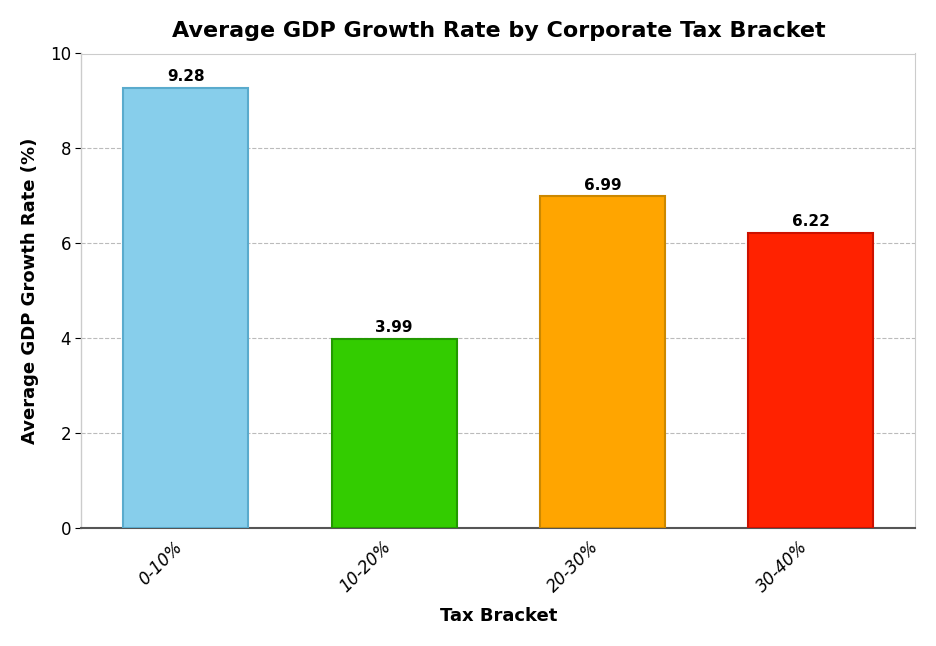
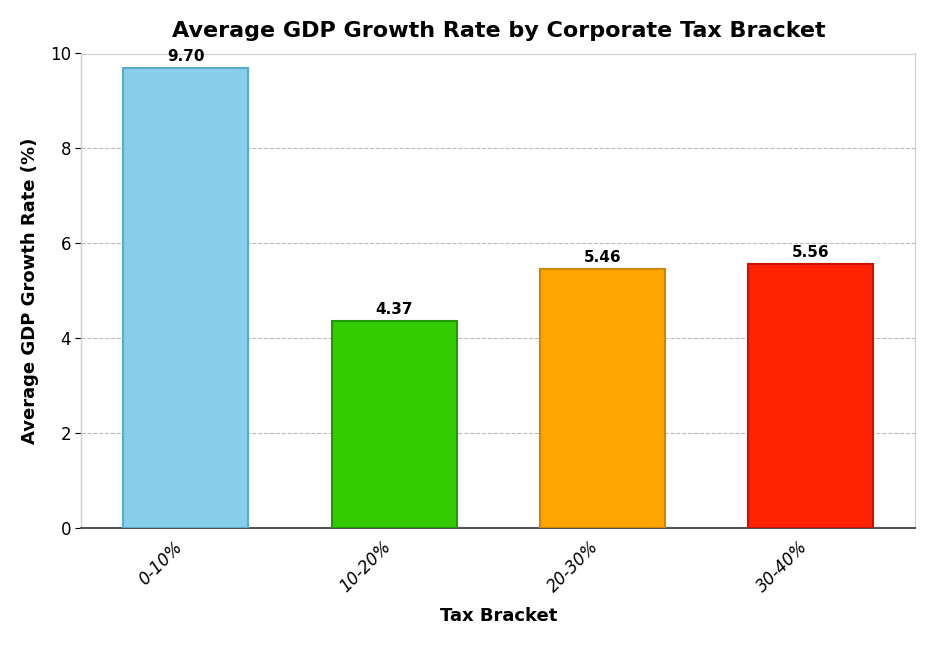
0-10%: 9.28 -> 9.70
10-20%: 3.99 -> 4.37
20-30%: 6.99 -> 5.46
30-40%: 6.22 -> 5.56
